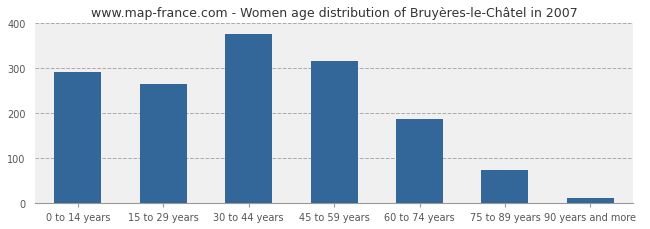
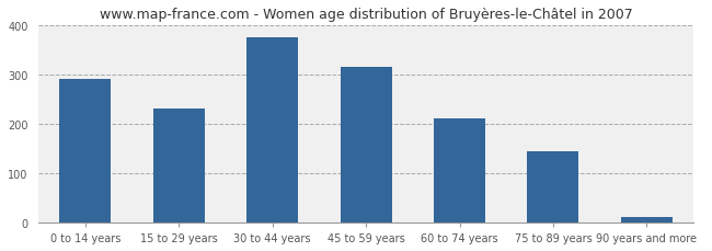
15 to 29 years: 265 -> 230
60 to 74 years: 187 -> 210
75 to 89 years: 73 -> 145
